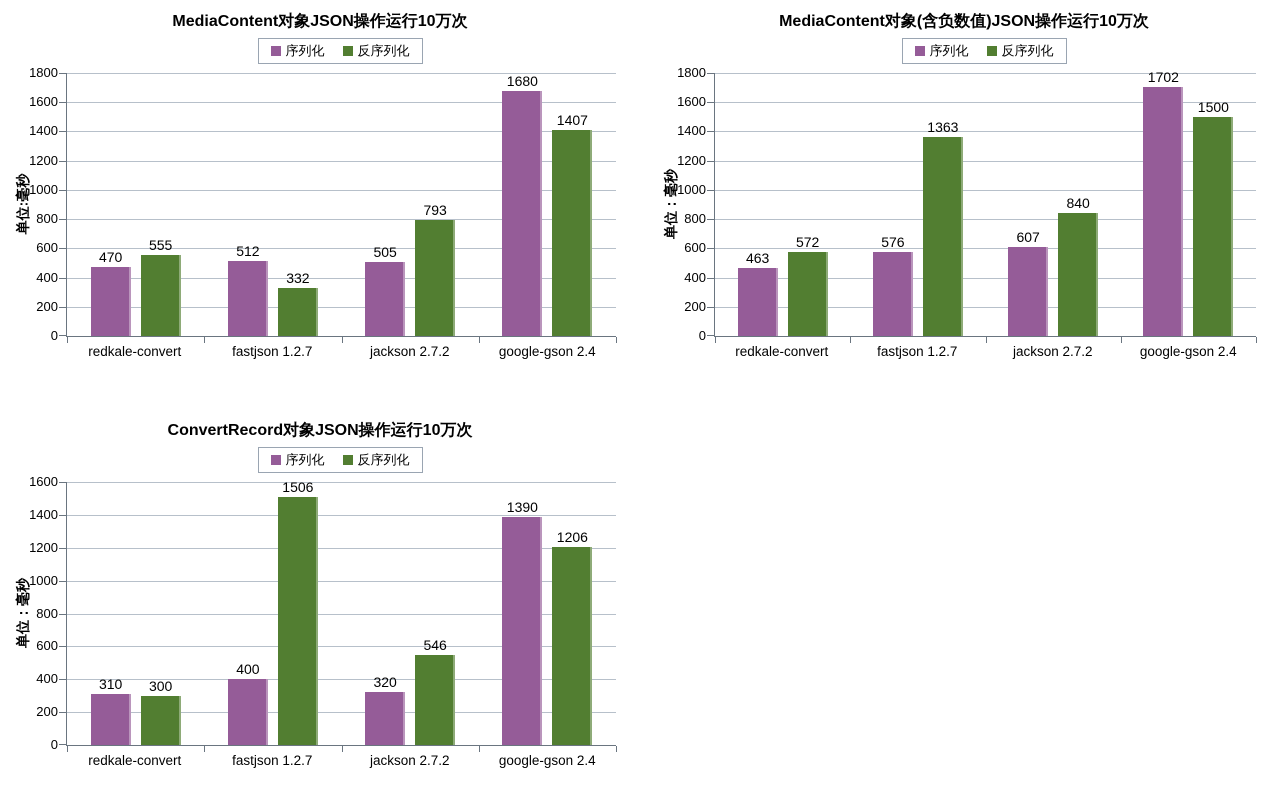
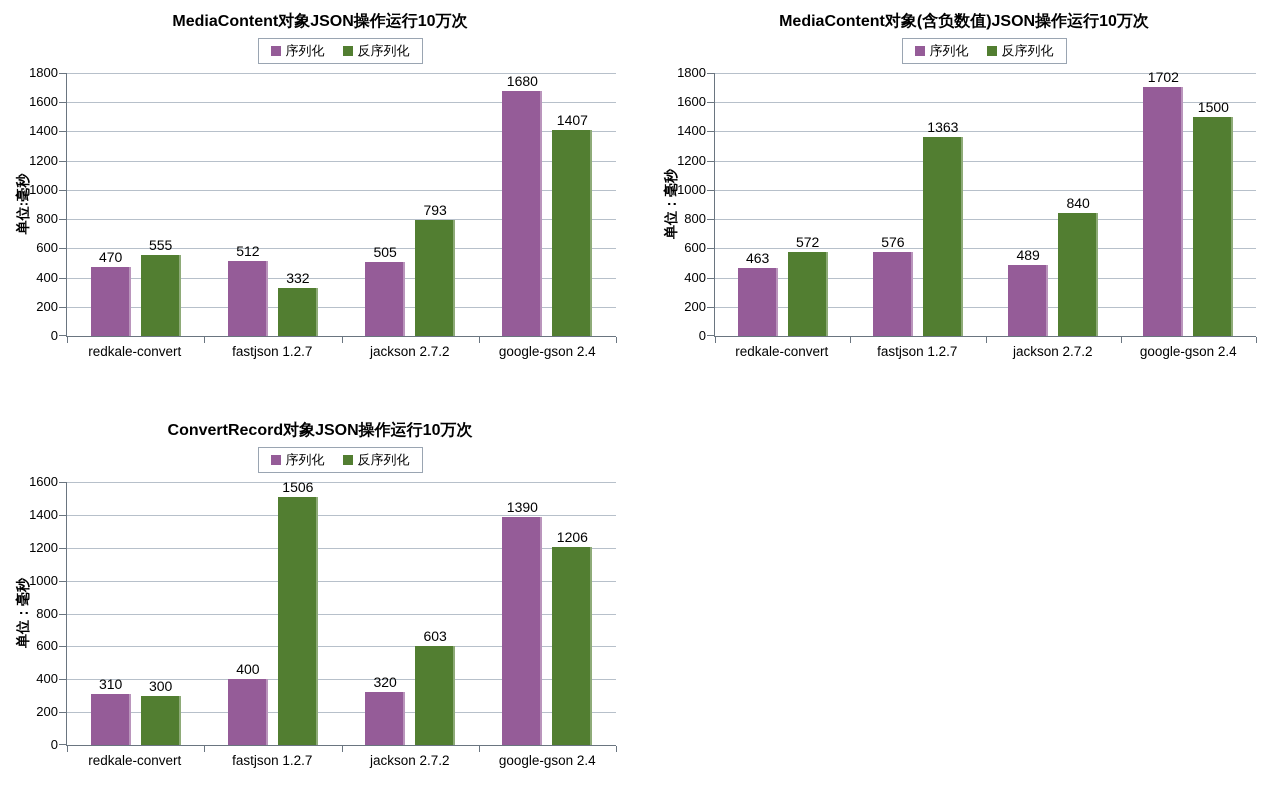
MediaContent对象(含负数值)JSON操作运行10万次/序列化/jackson 2.7.2: 607 -> 489
ConvertRecord对象JSON操作运行10万次/反序列化/jackson 2.7.2: 546 -> 603
